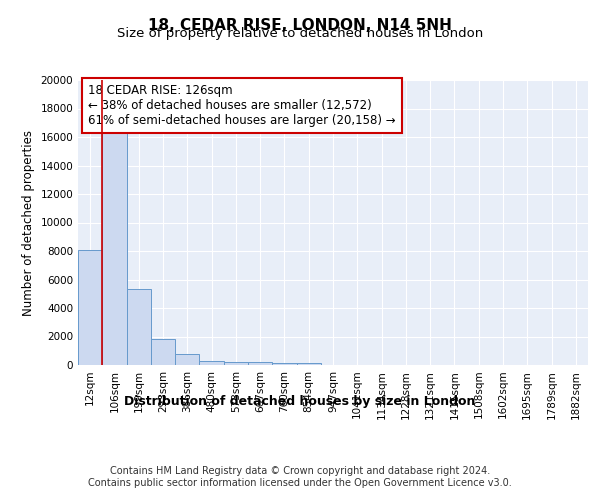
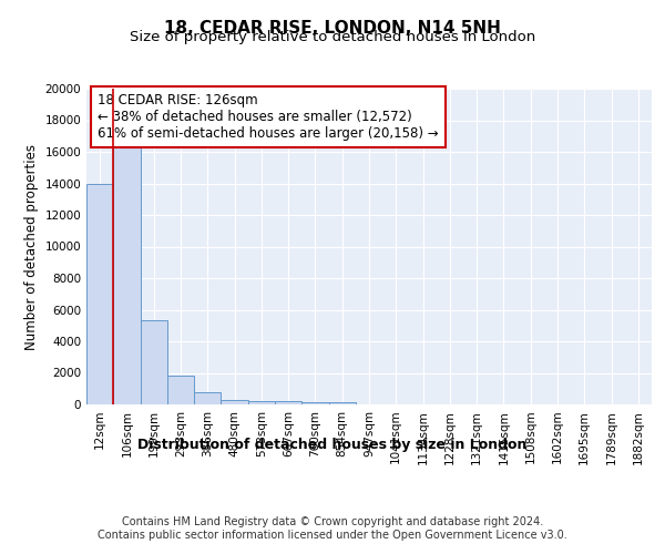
12sqm: 8100 -> 14000
